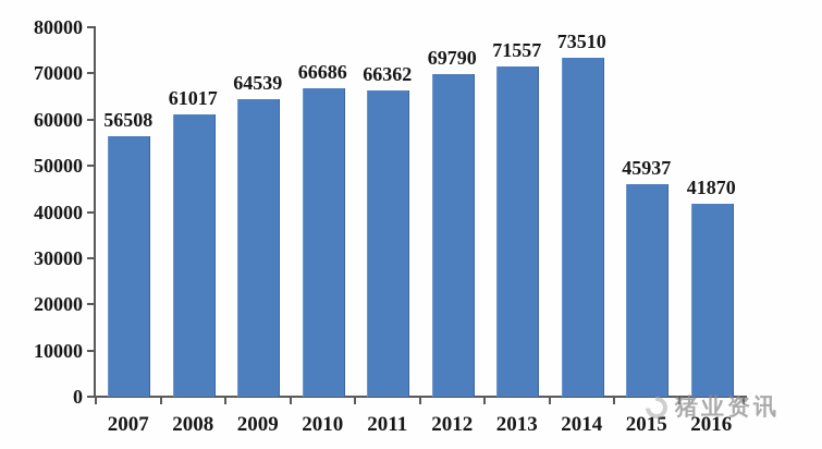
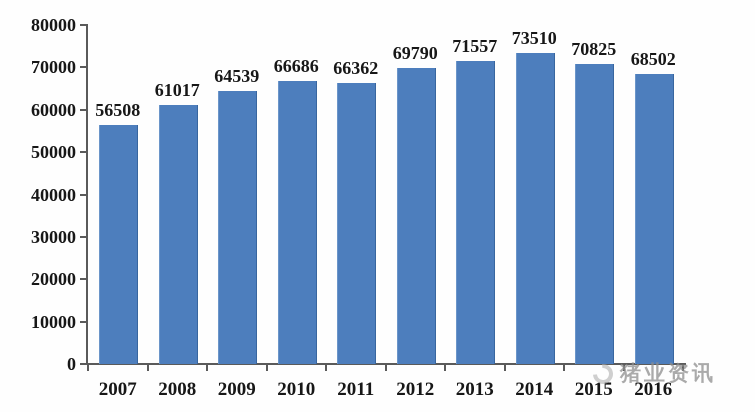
2015: 45937 -> 70825
2016: 41870 -> 68502
